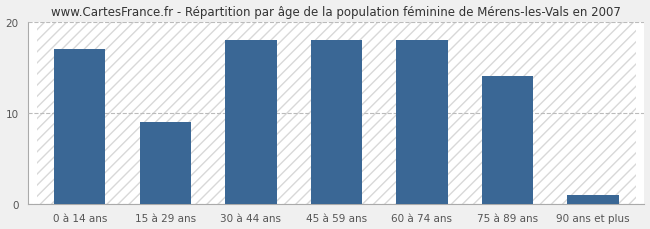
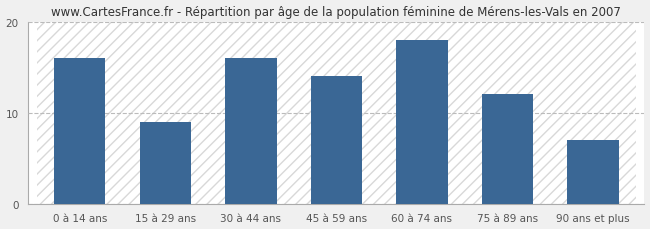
0 à 14 ans: 17 -> 16
30 à 44 ans: 18 -> 16
45 à 59 ans: 18 -> 14
75 à 89 ans: 14 -> 12
90 ans et plus: 1 -> 7
